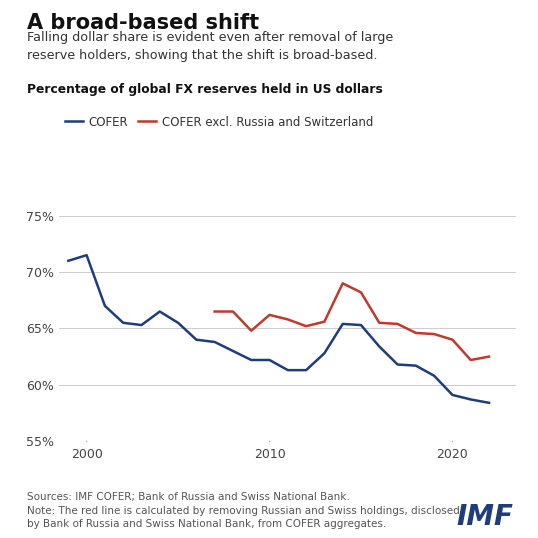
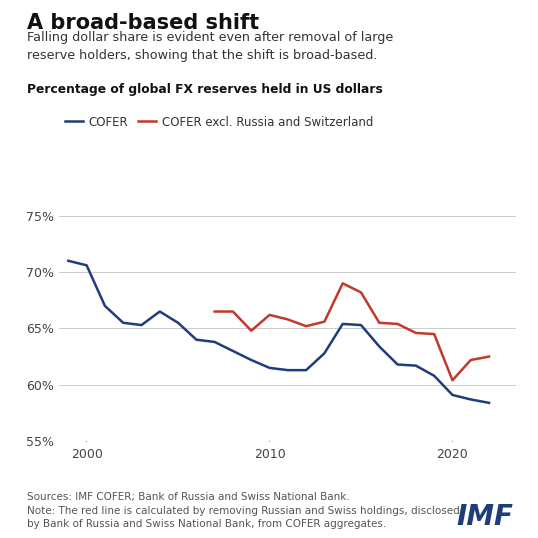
COFER/2000: 71.5% -> 70.6%
COFER/2010: 62.2% -> 61.5%
COFER excl. Russia and Switzerland/2020: 64.0% -> 60.4%
